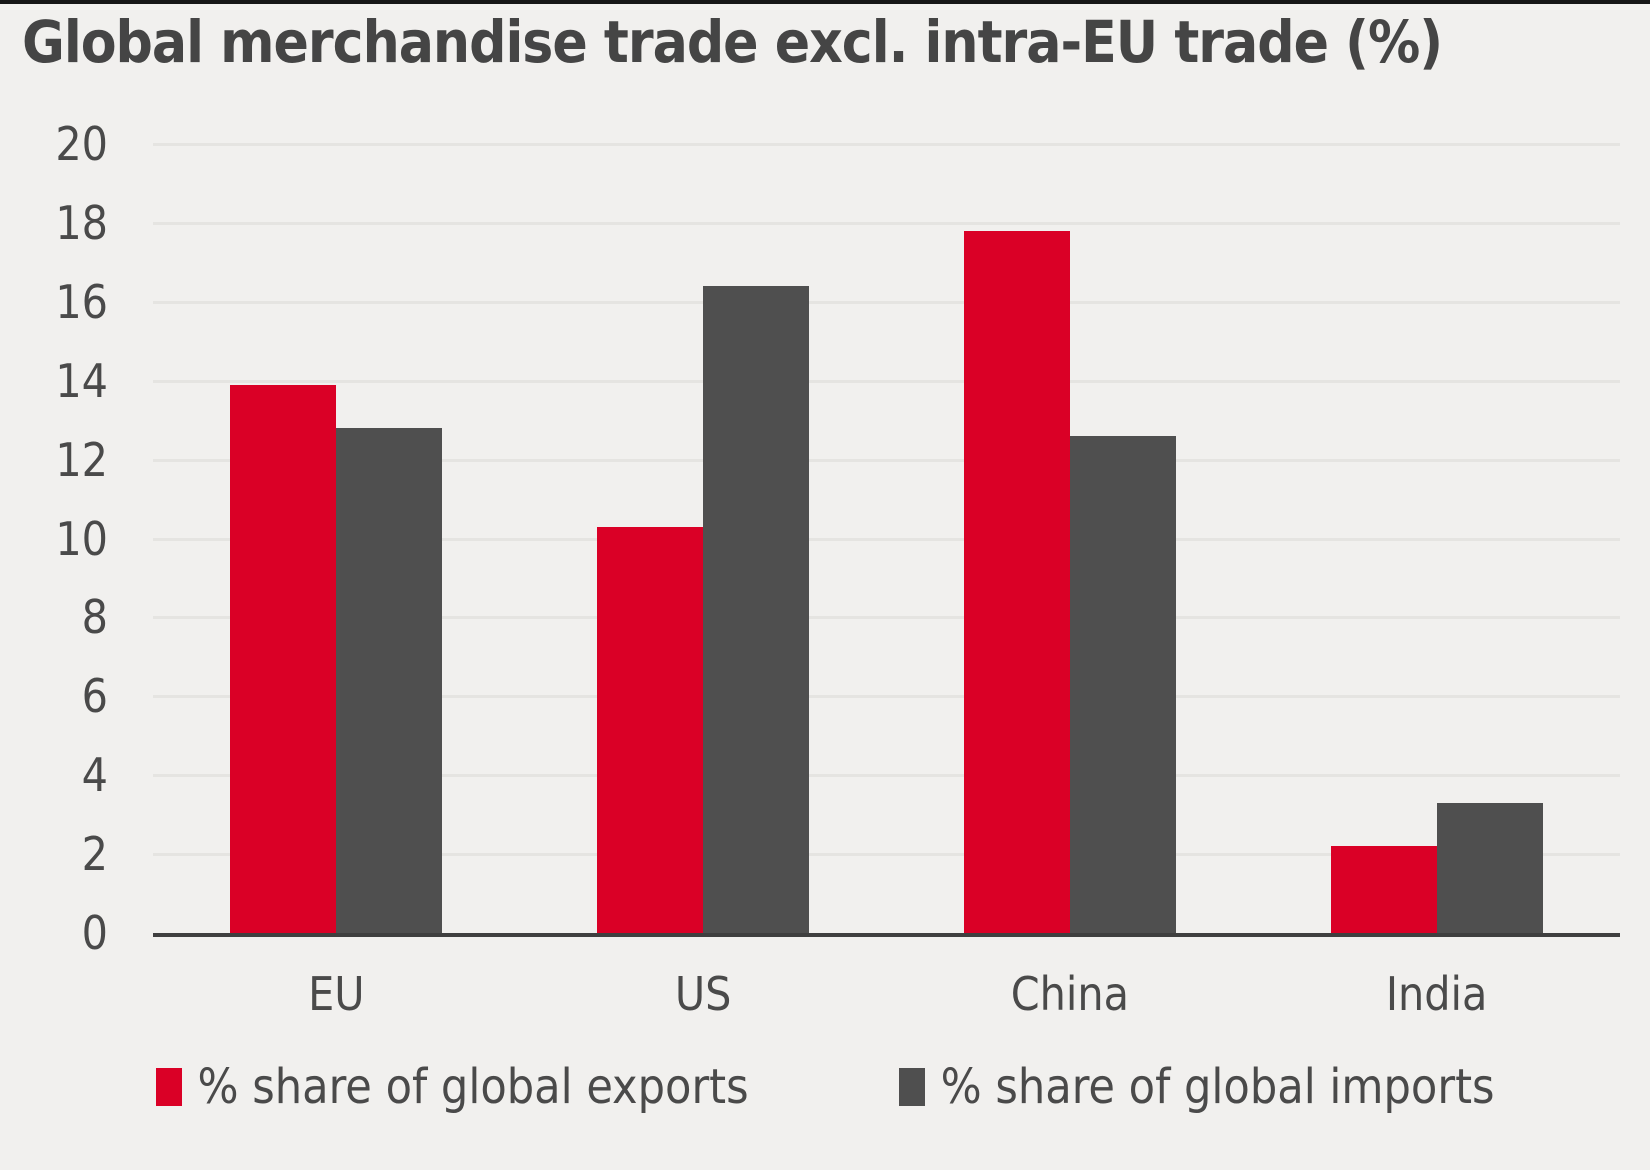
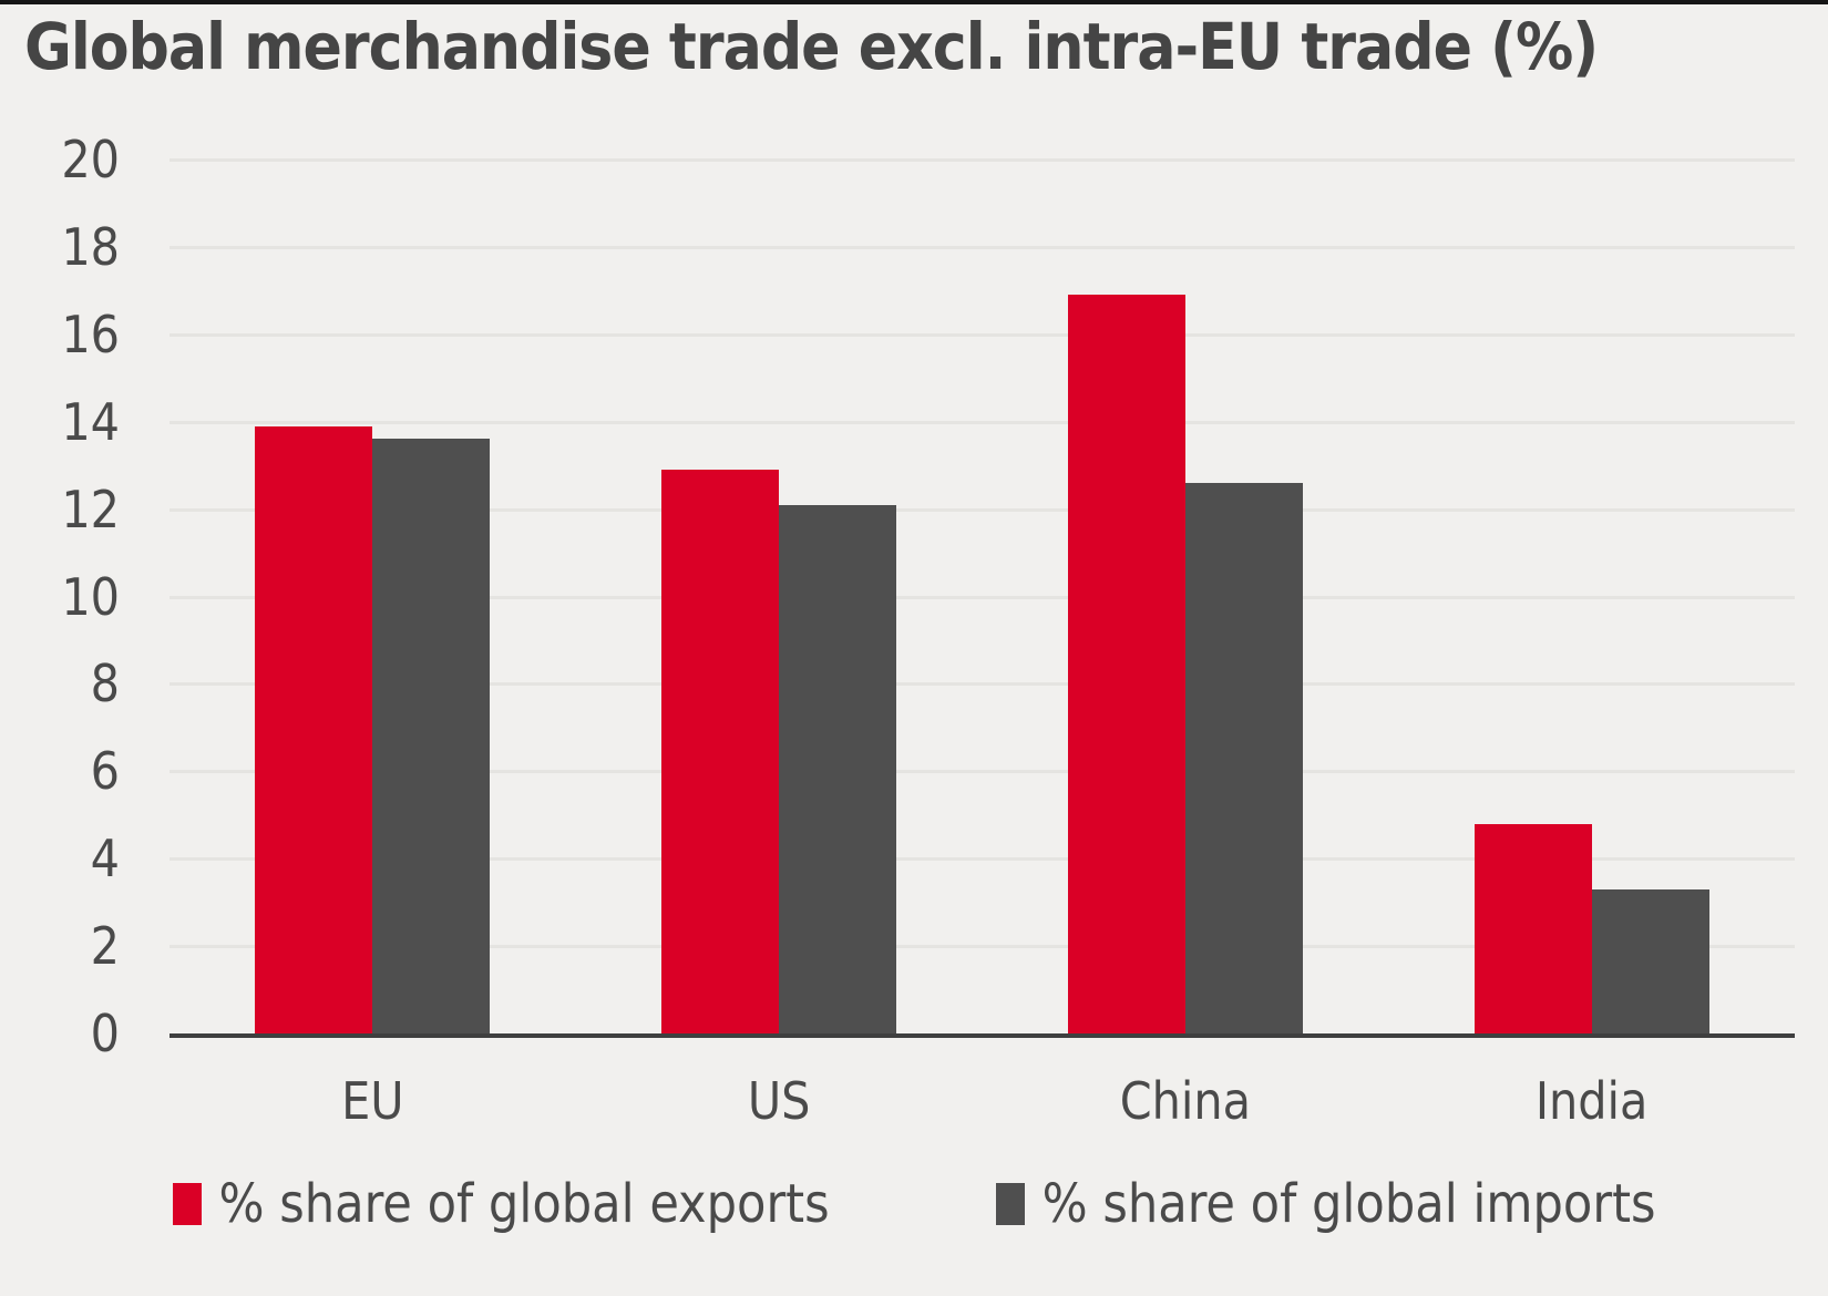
% share of global imports/EU: 12.8 -> 13.6
% share of global exports/US: 10.3 -> 12.9
% share of global imports/US: 16.4 -> 12.1
% share of global exports/China: 17.8 -> 16.9
% share of global exports/India: 2.2 -> 4.8
